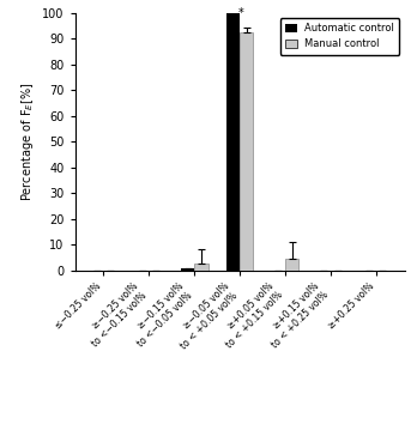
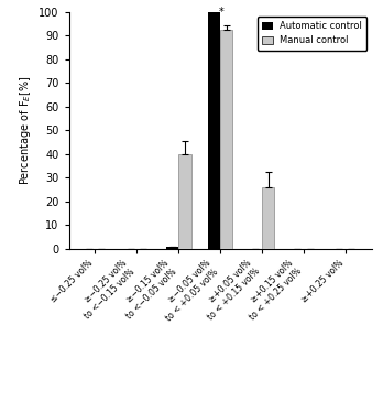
Manual control/≥−0.15 vol% to <−0.05 vol%: 2.5 -> 40.0
Manual control/≥+0.05 vol% to < +0.15 vol%: 4.5 -> 26.0
